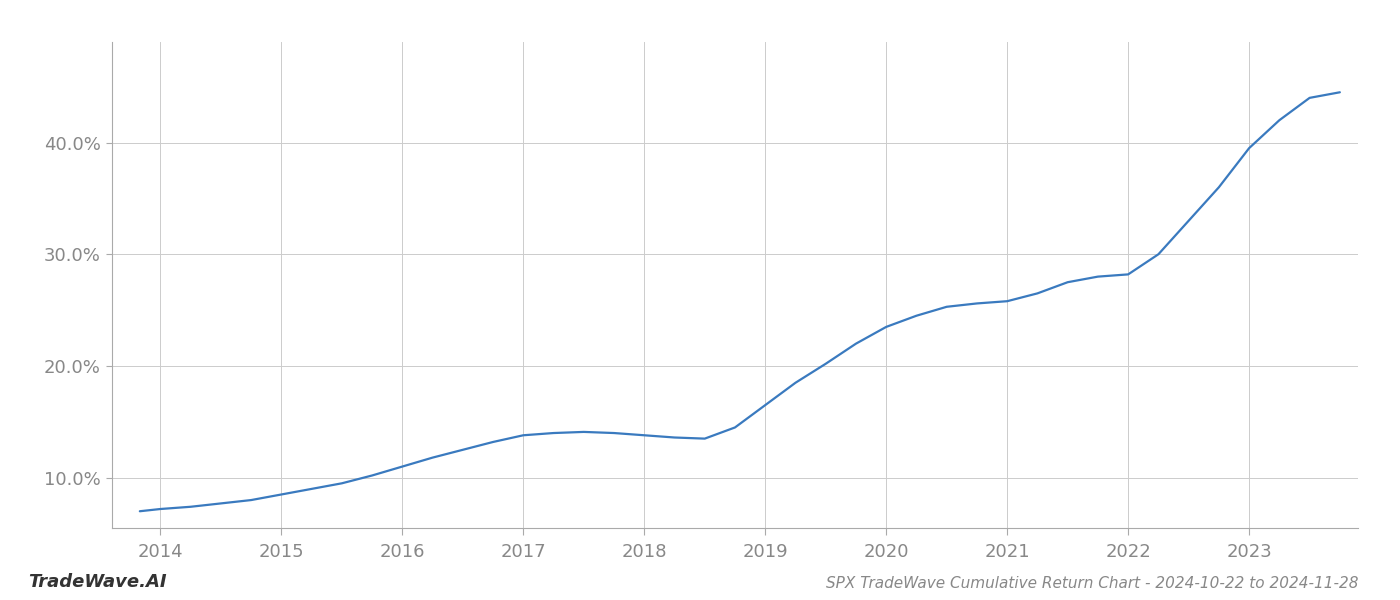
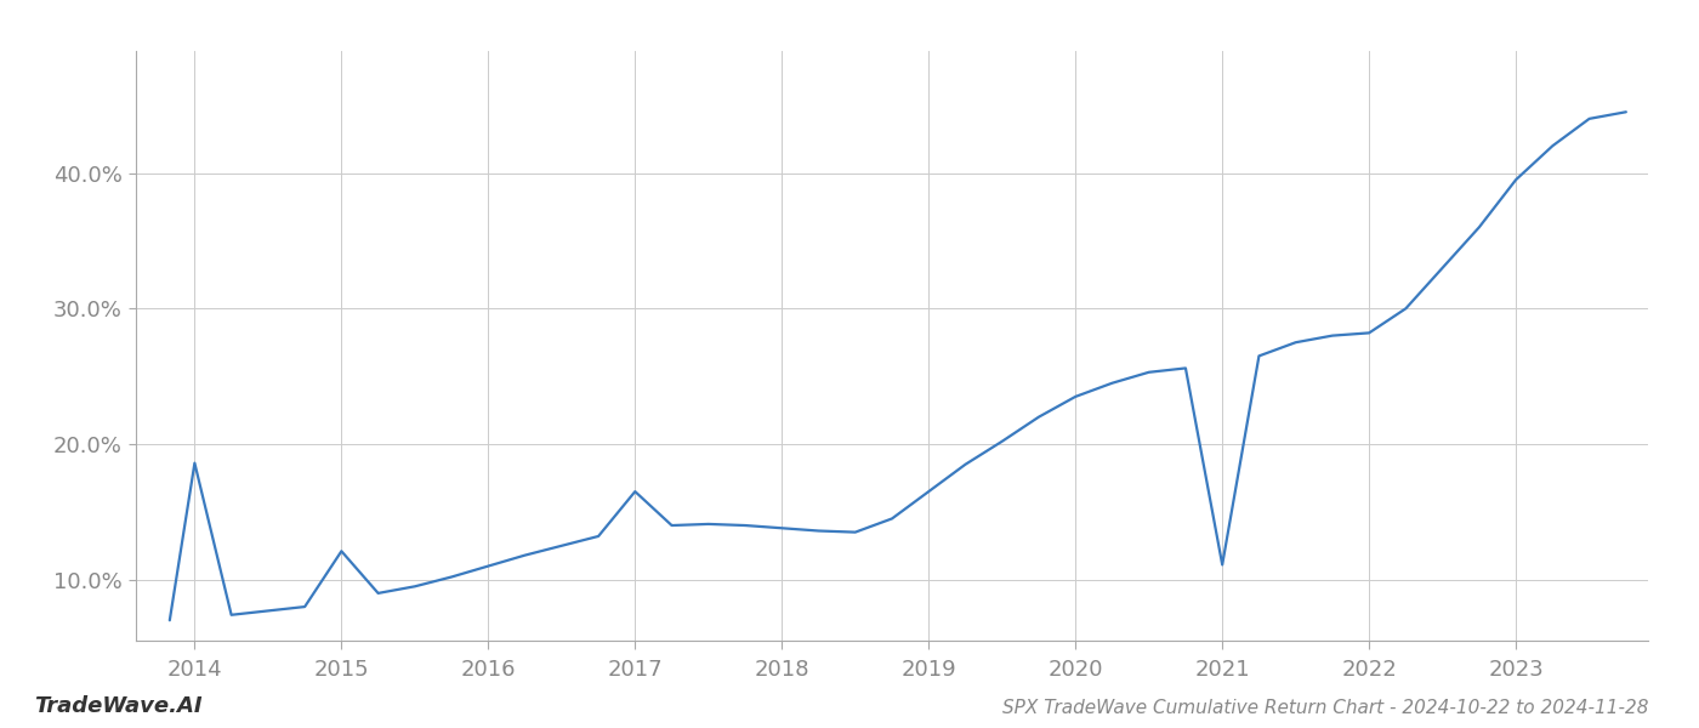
2014: 7.2% -> 18.6%
2015: 8.5% -> 12.1%
2017: 13.8% -> 16.5%
2021: 25.8% -> 11.1%
